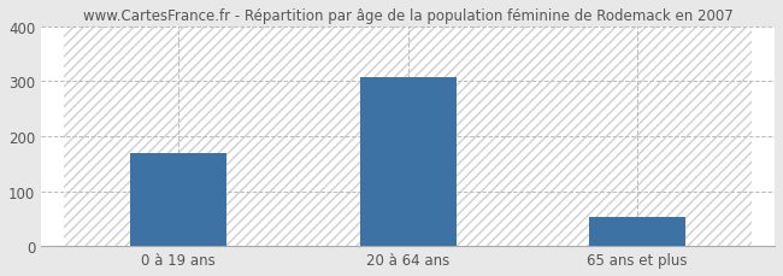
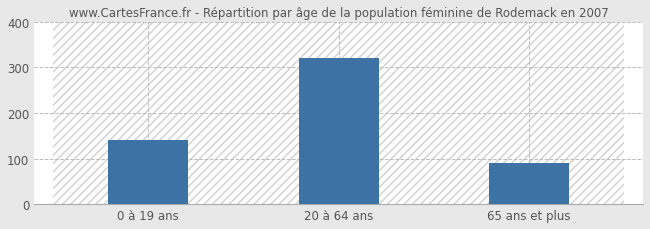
0 à 19 ans: 170 -> 140
20 à 64 ans: 307 -> 320
65 ans et plus: 52 -> 90
